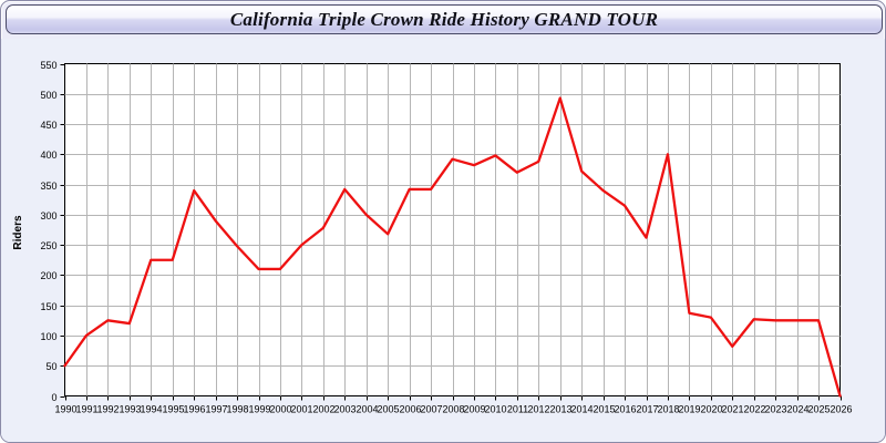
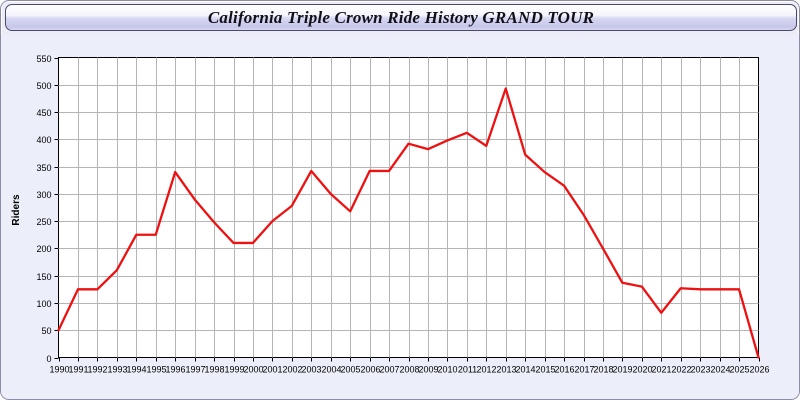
1991: 100 -> 120
1993: 120 -> 160
2011: 370 -> 410
2018: 400 -> 200
